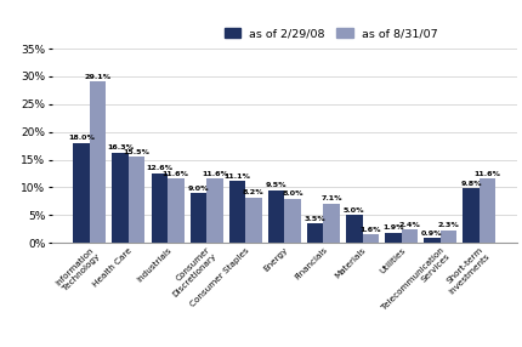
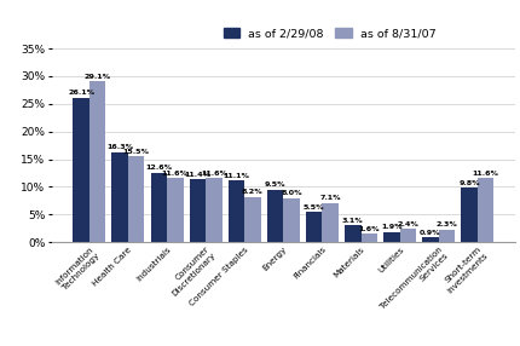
as of 2/29/08/Information Technology: 18.0% -> 26.1%
as of 2/29/08/Consumer Discretionary: 9.0% -> 11.4%
as of 2/29/08/Financials: 3.5% -> 5.5%
as of 2/29/08/Materials: 5.0% -> 3.1%
